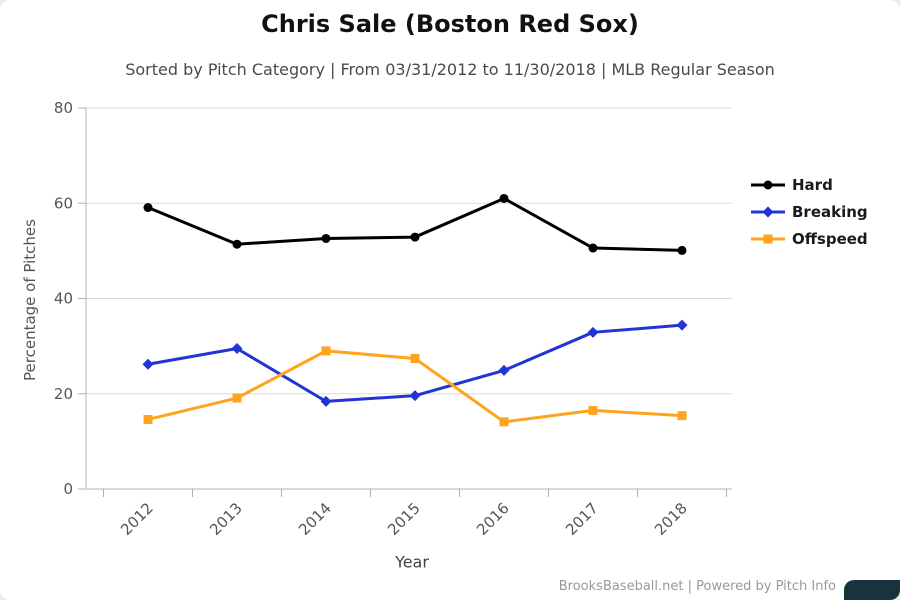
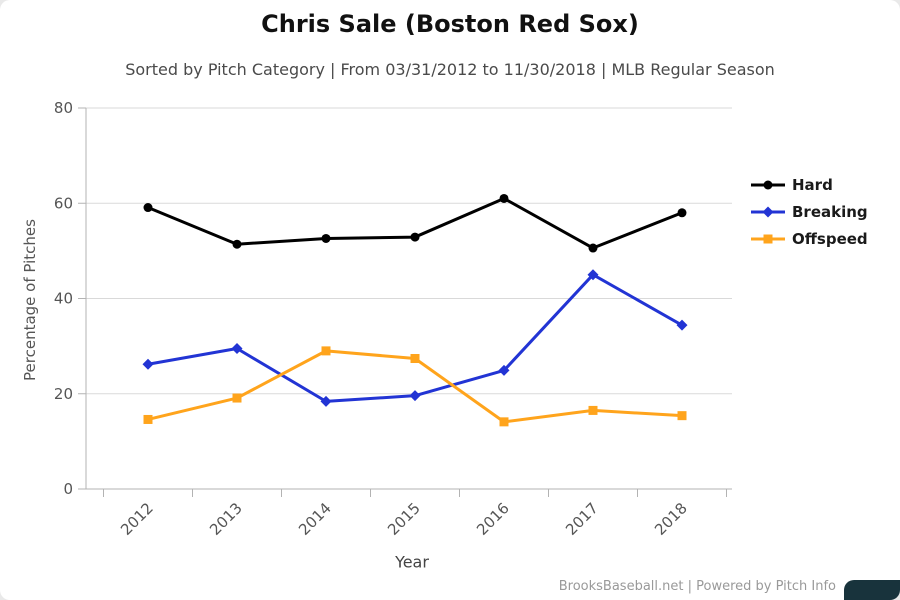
Breaking/2017: 33 -> 45
Hard/2018: 50 -> 58
